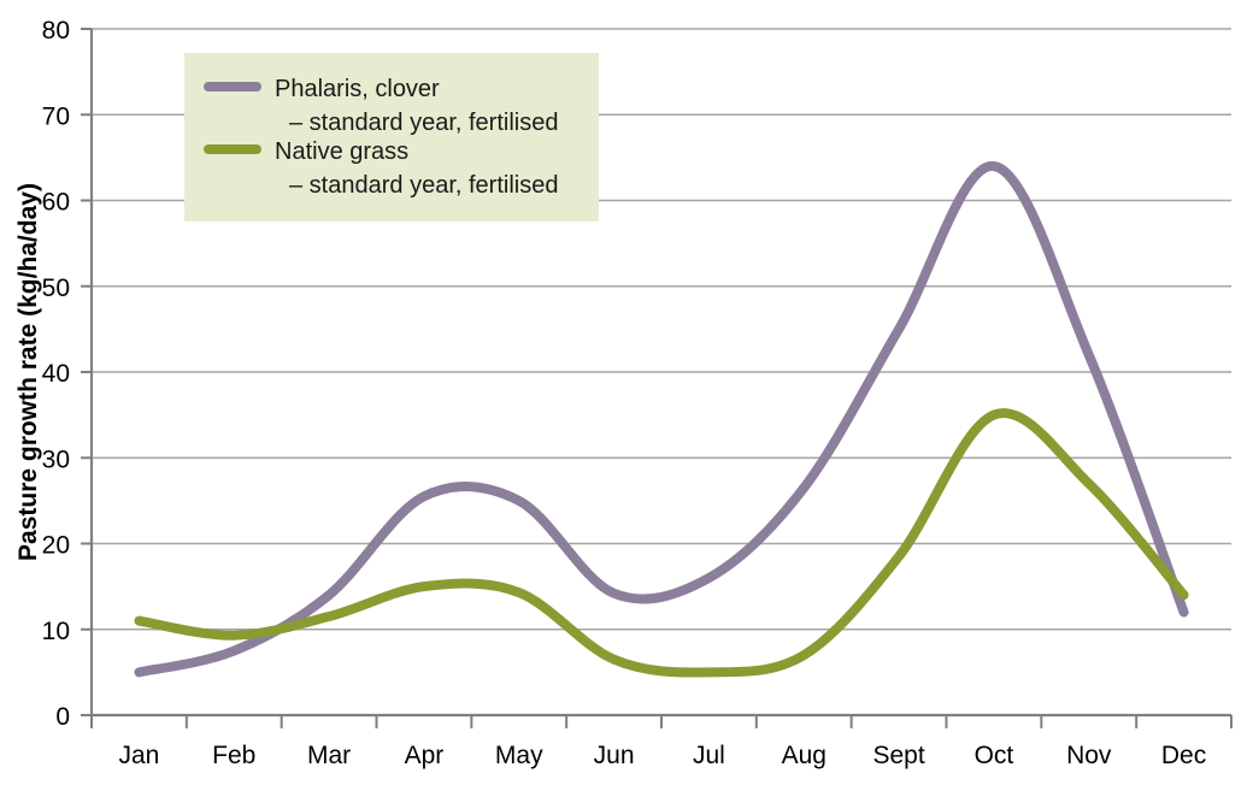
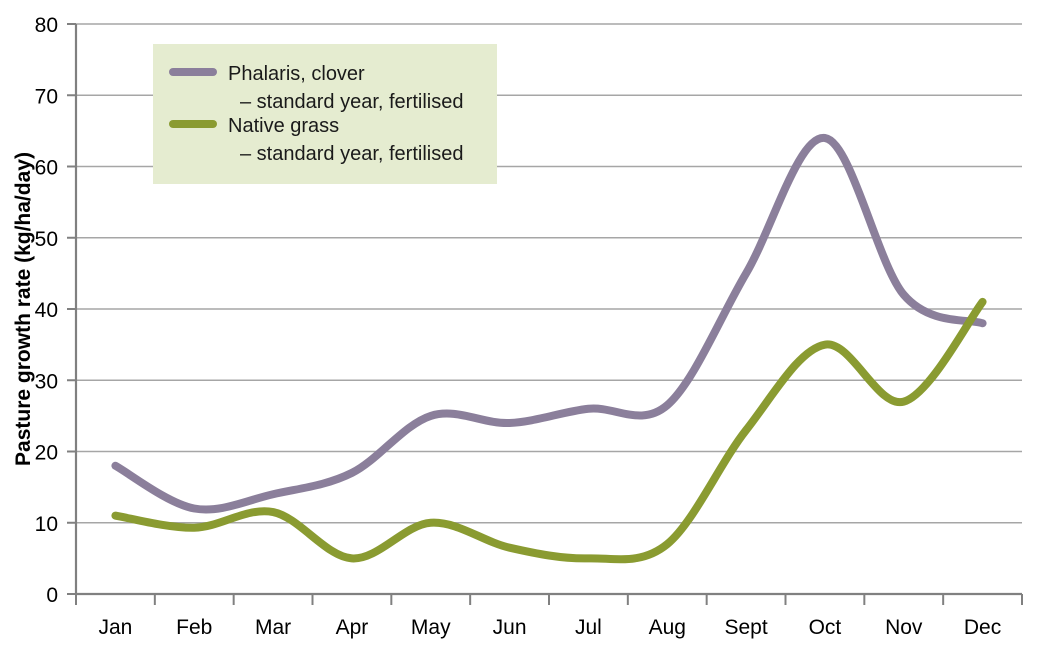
Phalaris, clover – standard year, fertilised/Jan: 5 -> 18
Phalaris, clover – standard year, fertilised/Feb: 8 -> 12
Phalaris, clover – standard year, fertilised/Apr: 26 -> 17
Native grass – standard year, fertilised/Apr: 15 -> 5
Native grass – standard year, fertilised/May: 14 -> 10
Phalaris, clover – standard year, fertilised/Jun: 14 -> 24
Phalaris, clover – standard year, fertilised/Jul: 16 -> 26
Native grass – standard year, fertilised/Sept: 18 -> 23
Phalaris, clover – standard year, fertilised/Dec: 12 -> 38
Native grass – standard year, fertilised/Dec: 14 -> 41
